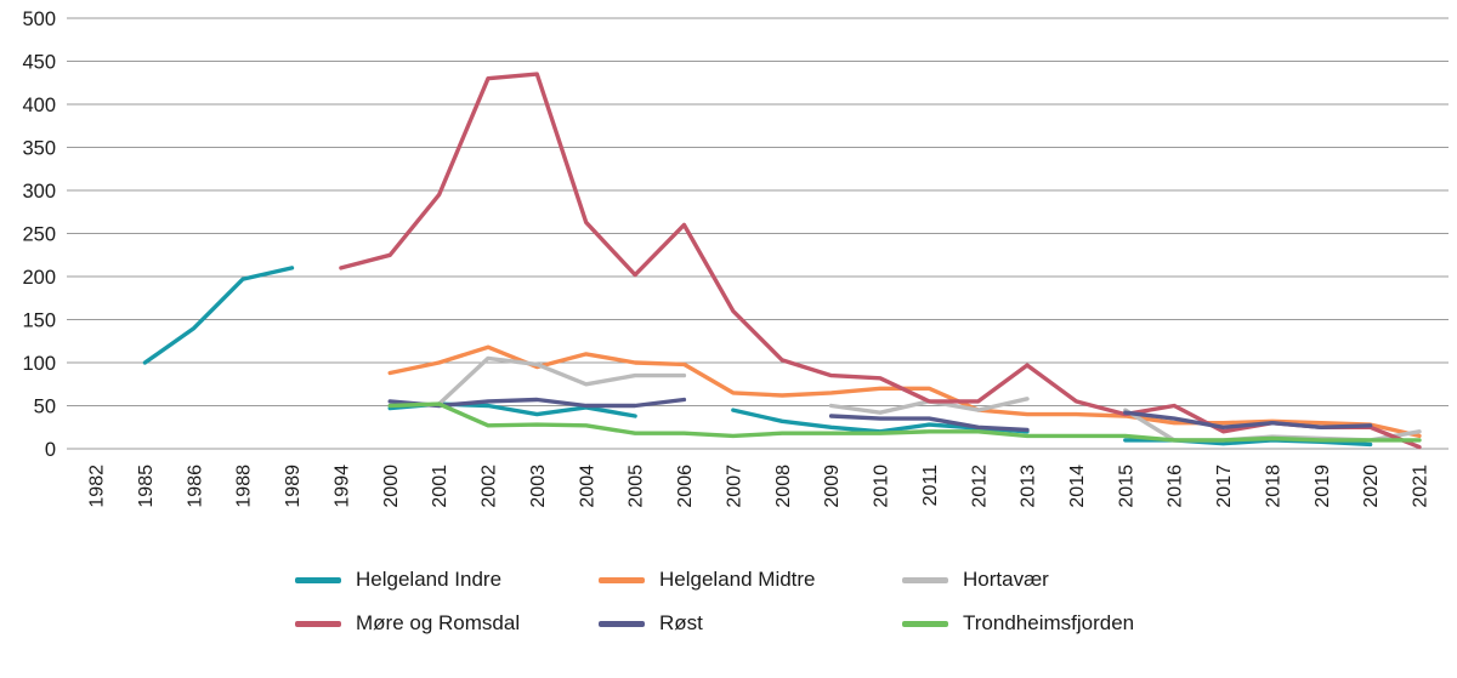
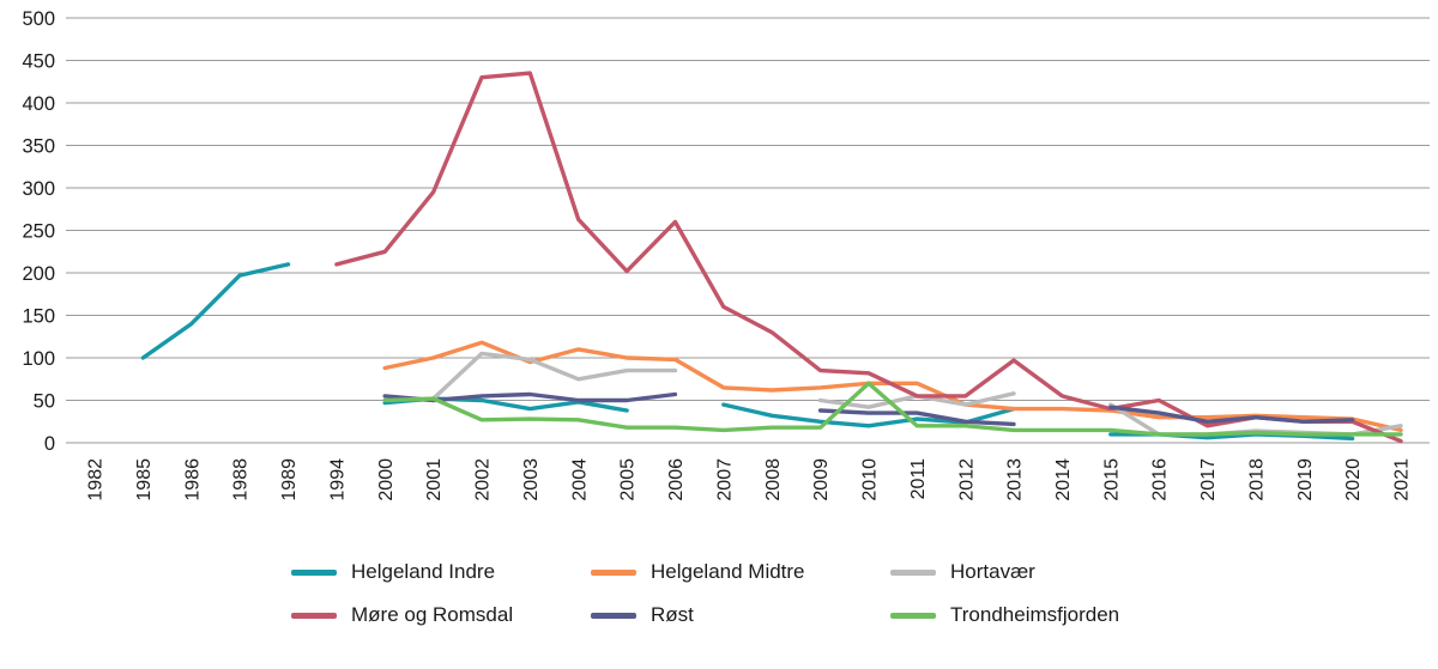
Møre og Romsdal/2008: 100 -> 130
Trondheimsfjorden/2010: 20 -> 70
Helgeland Indre/2013: 20 -> 40
